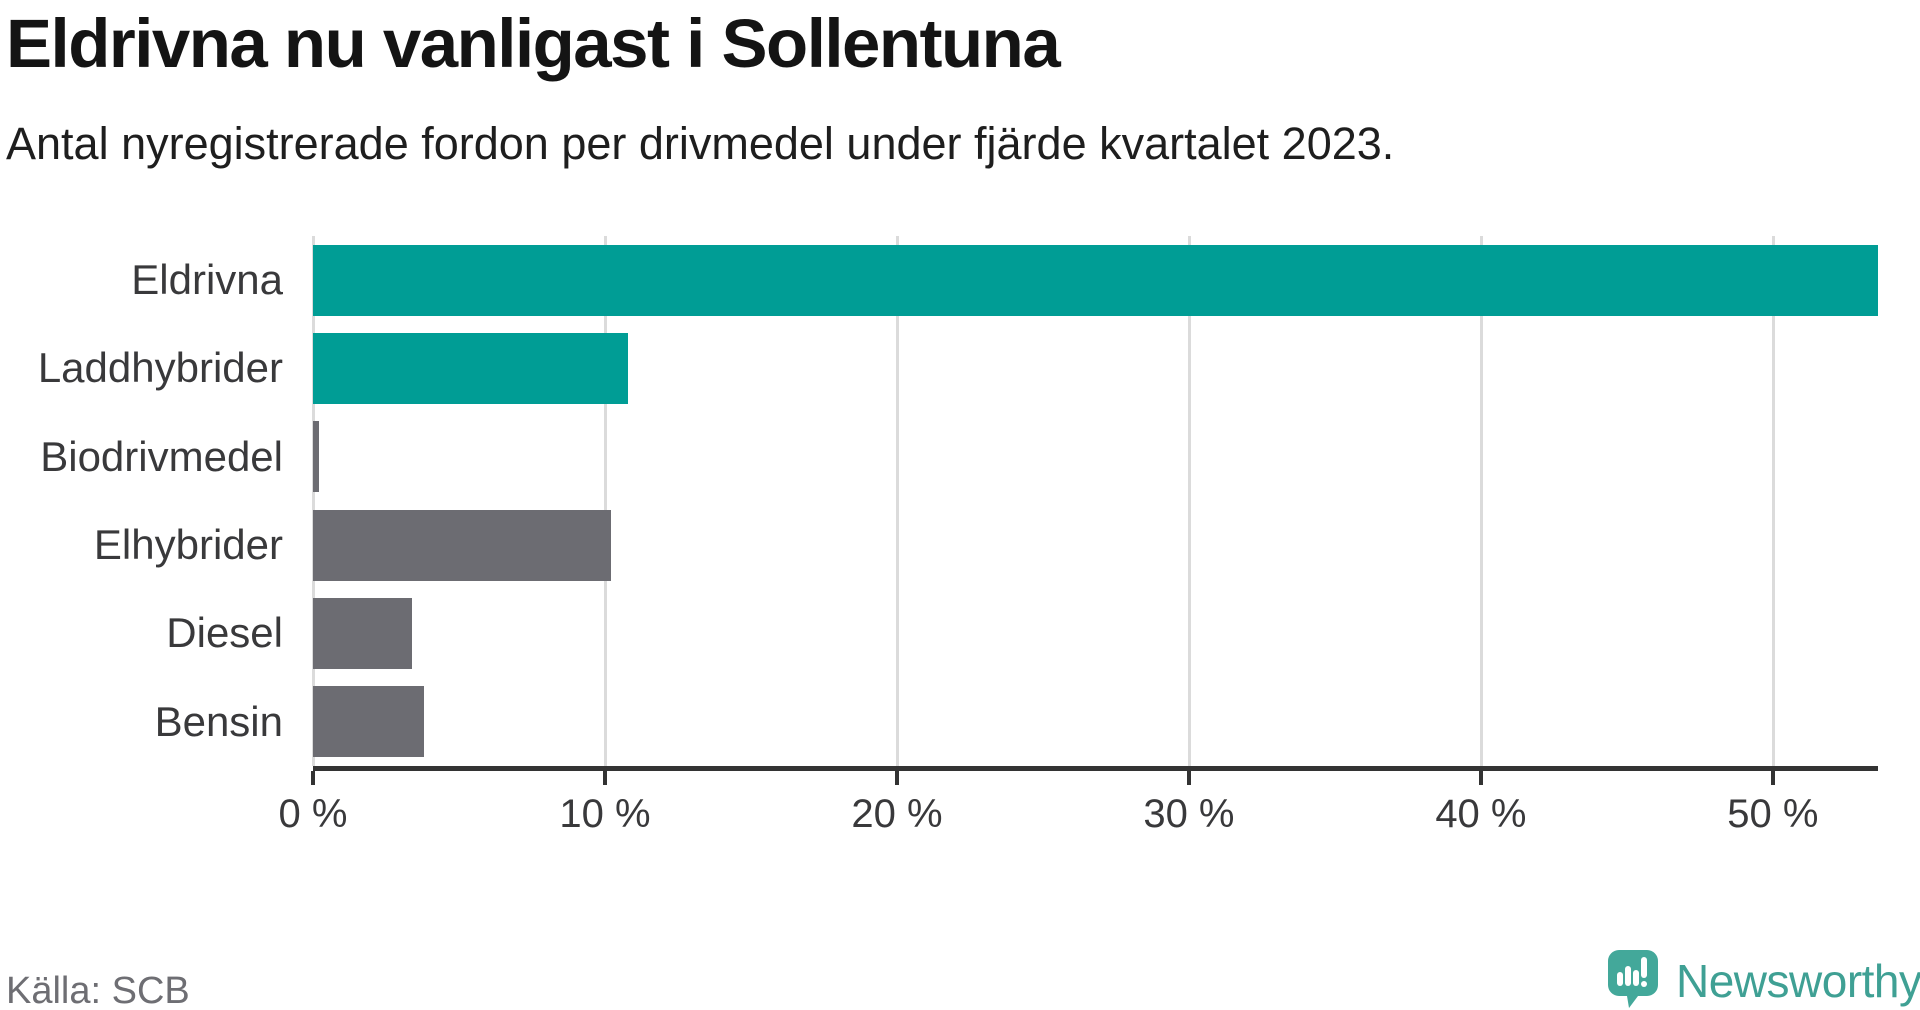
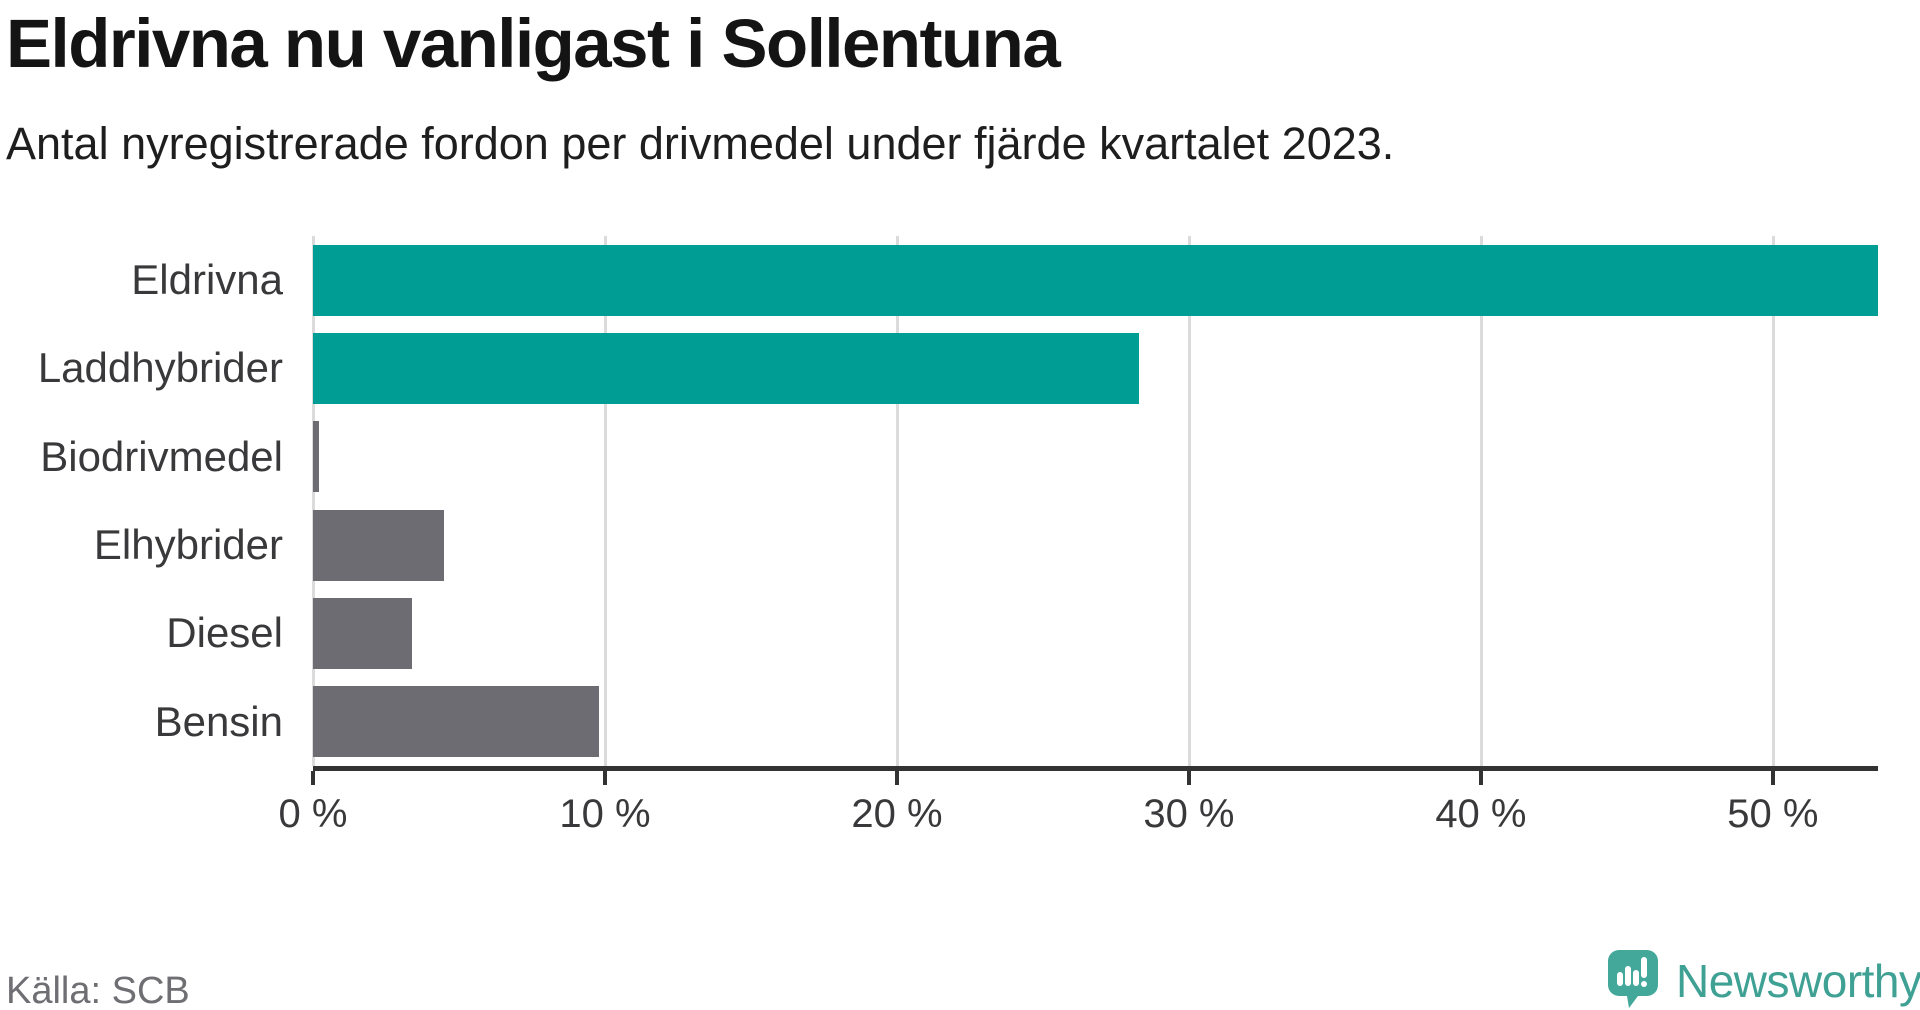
Laddhybrider: 10.8% -> 28.3%
Elhybrider: 10.2% -> 4.5%
Bensin: 3.8% -> 9.8%
